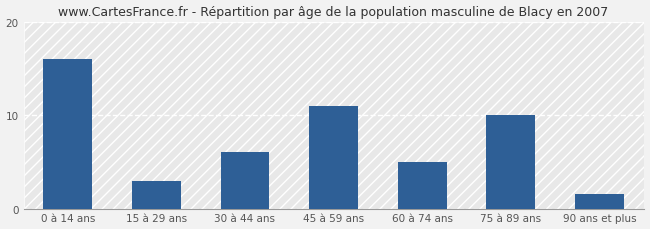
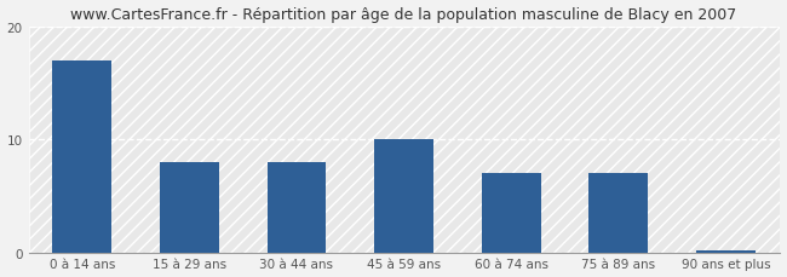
0 à 14 ans: 16.0 -> 17.0
15 à 29 ans: 3.0 -> 8.0
30 à 44 ans: 6.0 -> 8.0
45 à 59 ans: 11.0 -> 10.0
60 à 74 ans: 5.0 -> 7.0
75 à 89 ans: 10.0 -> 7.0
90 ans et plus: 1.6 -> 0.2
